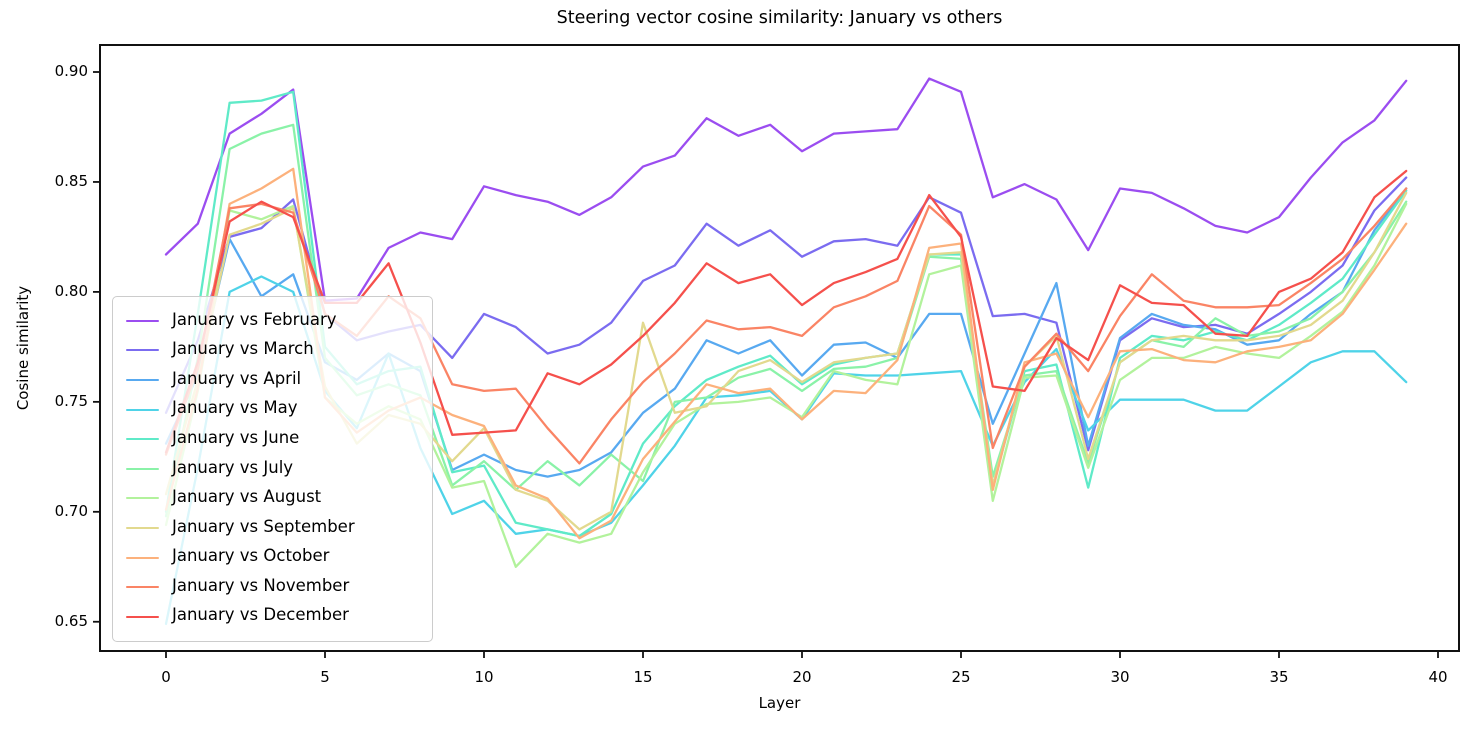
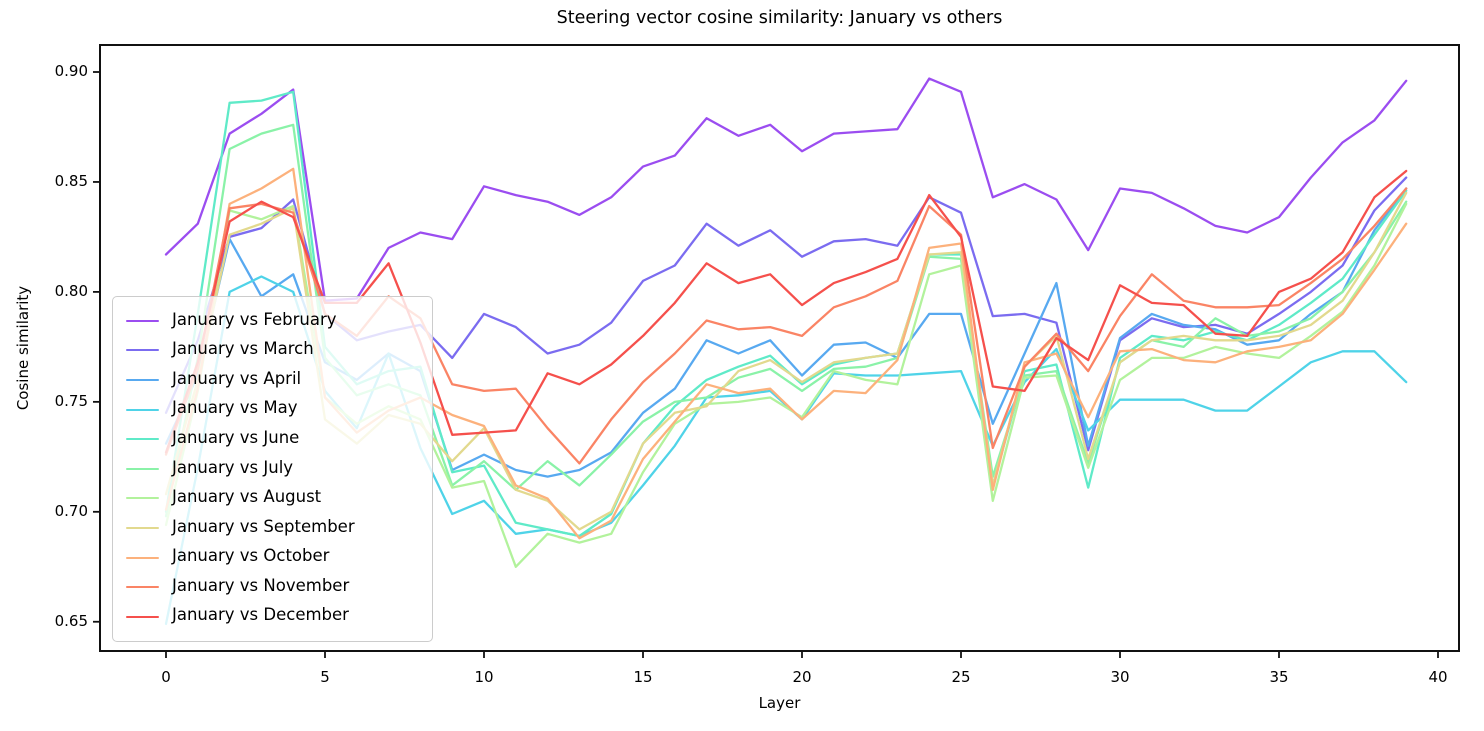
January vs September/5: 0.757 -> 0.742
January vs July/15: 0.714 -> 0.741
January vs September/15: 0.786 -> 0.731
